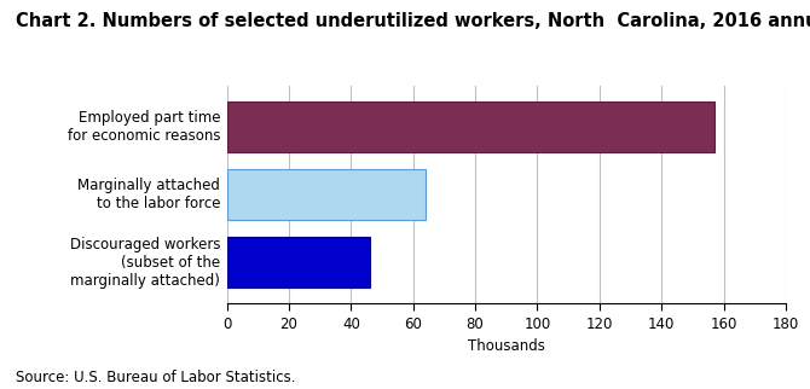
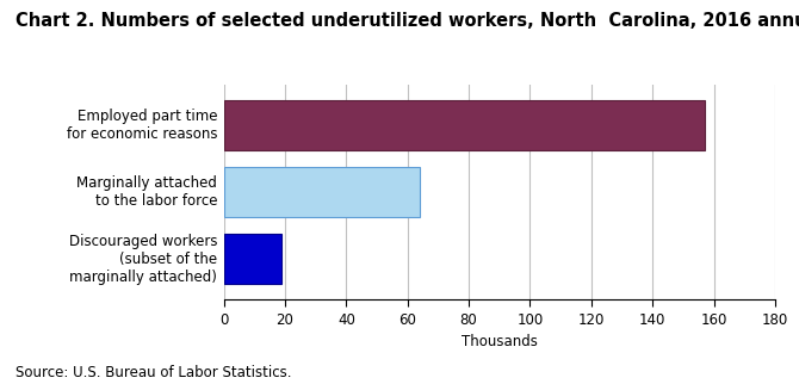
Discouraged workers (subset of the marginally attached): 46 -> 19
